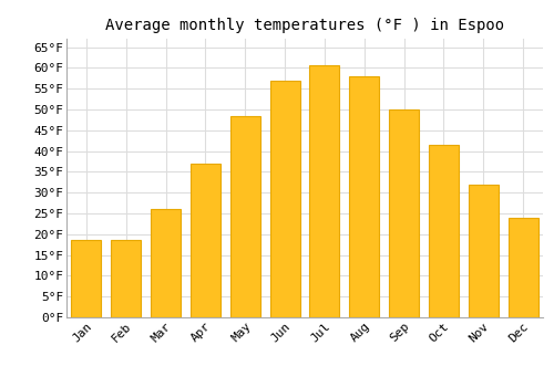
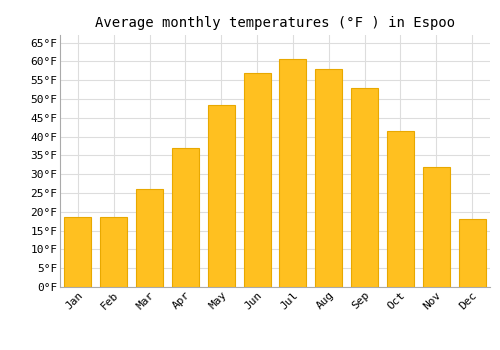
Sep: 50.0°F -> 53.0°F
Dec: 24.0°F -> 18.0°F
